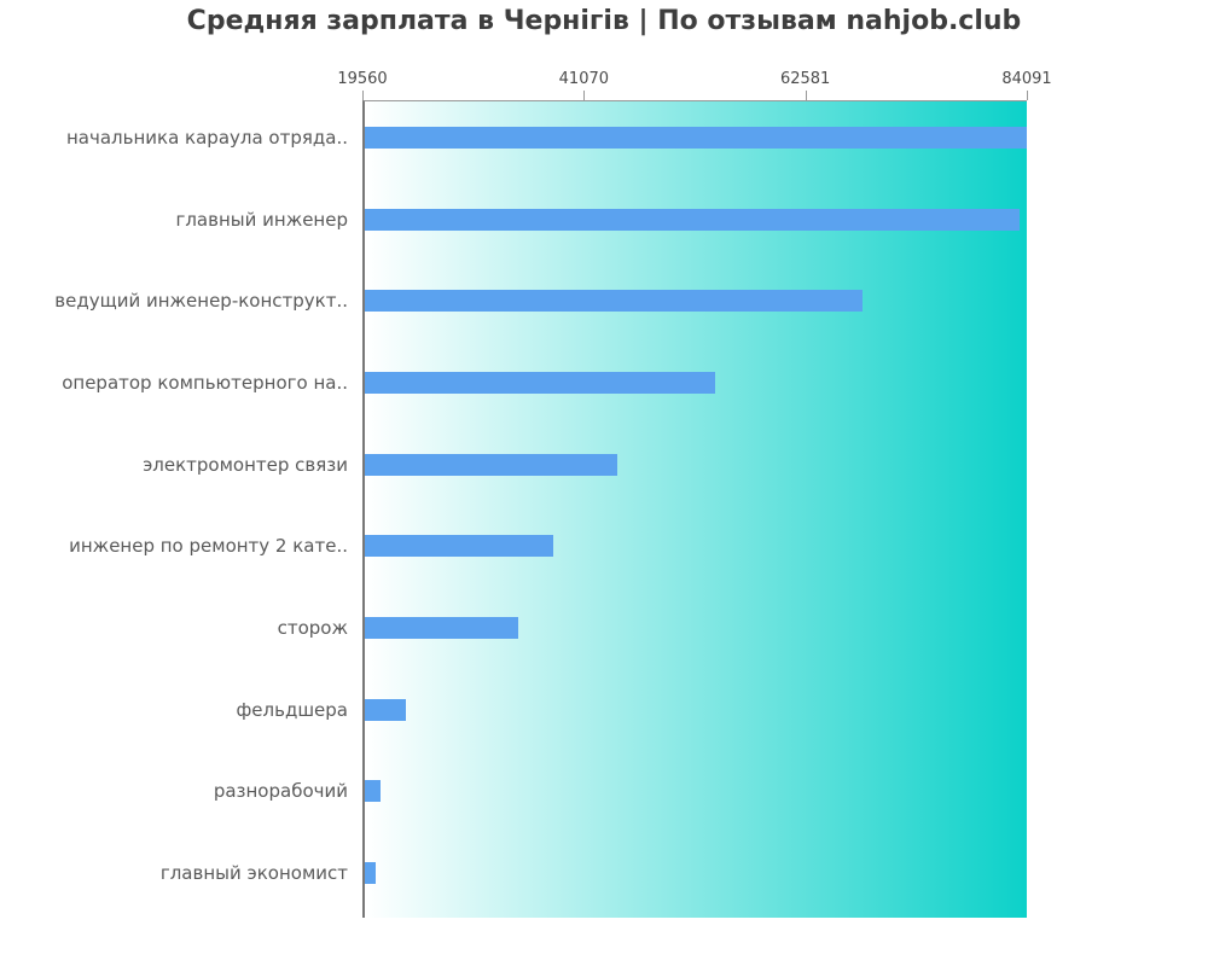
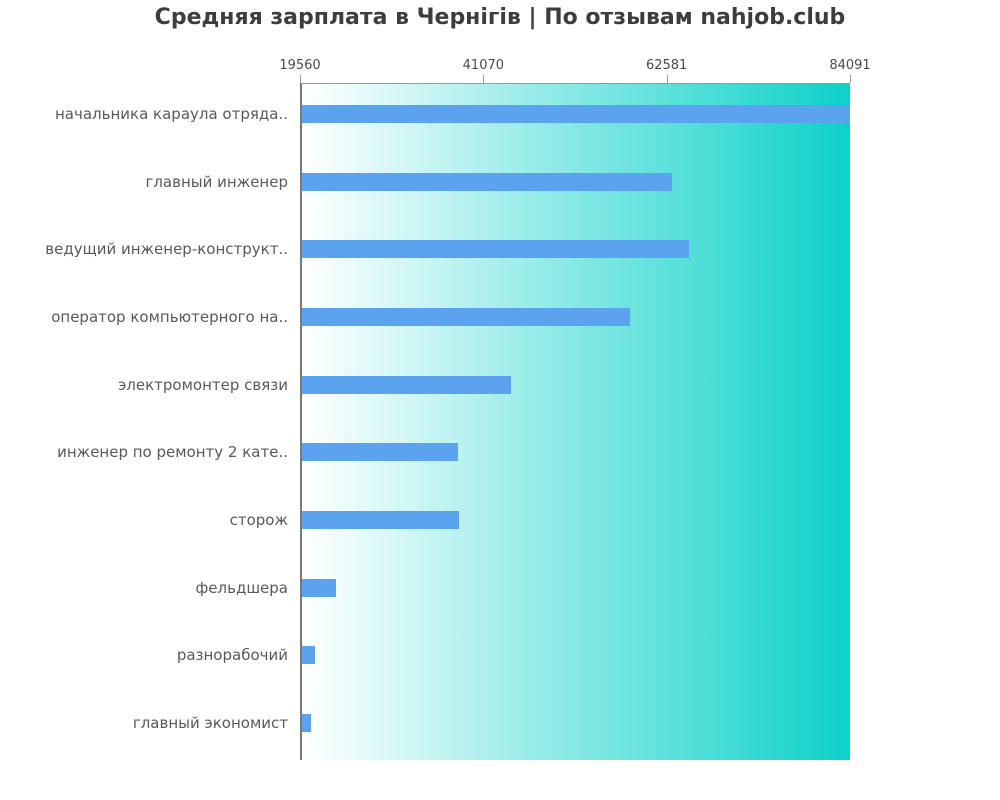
главный инженер: 83000 -> 63000
ведущий инженер-конструкт..: 68000 -> 65000
оператор компьютерного на..: 54000 -> 58000
сторож: 34000 -> 38000
